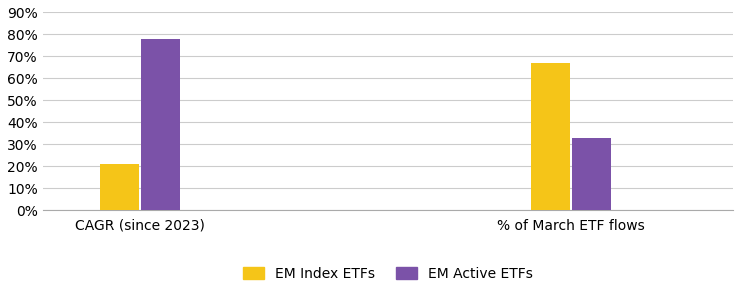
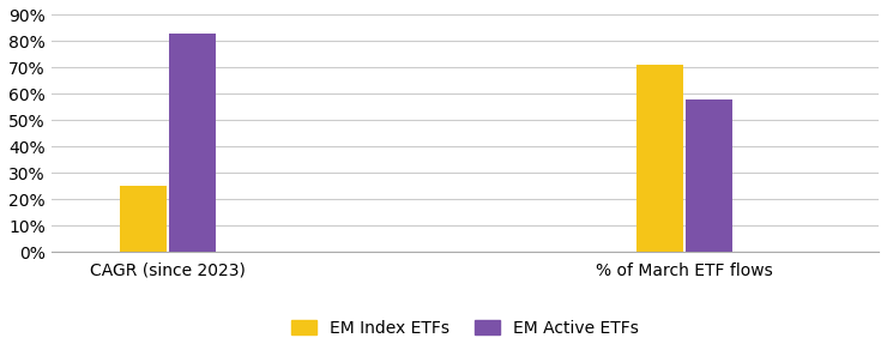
EM Index ETFs/CAGR (since 2023): 21% -> 25%
EM Active ETFs/CAGR (since 2023): 78% -> 83%
EM Index ETFs/% of March ETF flows: 67% -> 71%
EM Active ETFs/% of March ETF flows: 33% -> 58%
